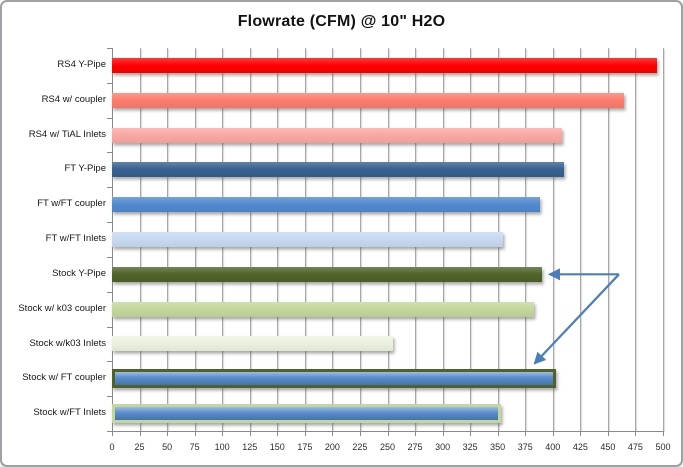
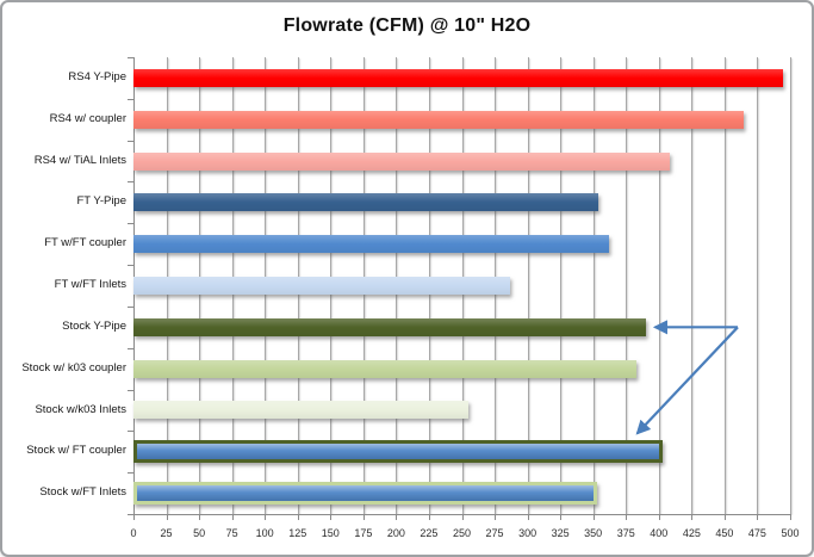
FT Y-Pipe: 410 -> 354
FT w/FT coupler: 388 -> 362
FT w/FT Inlets: 355 -> 287
